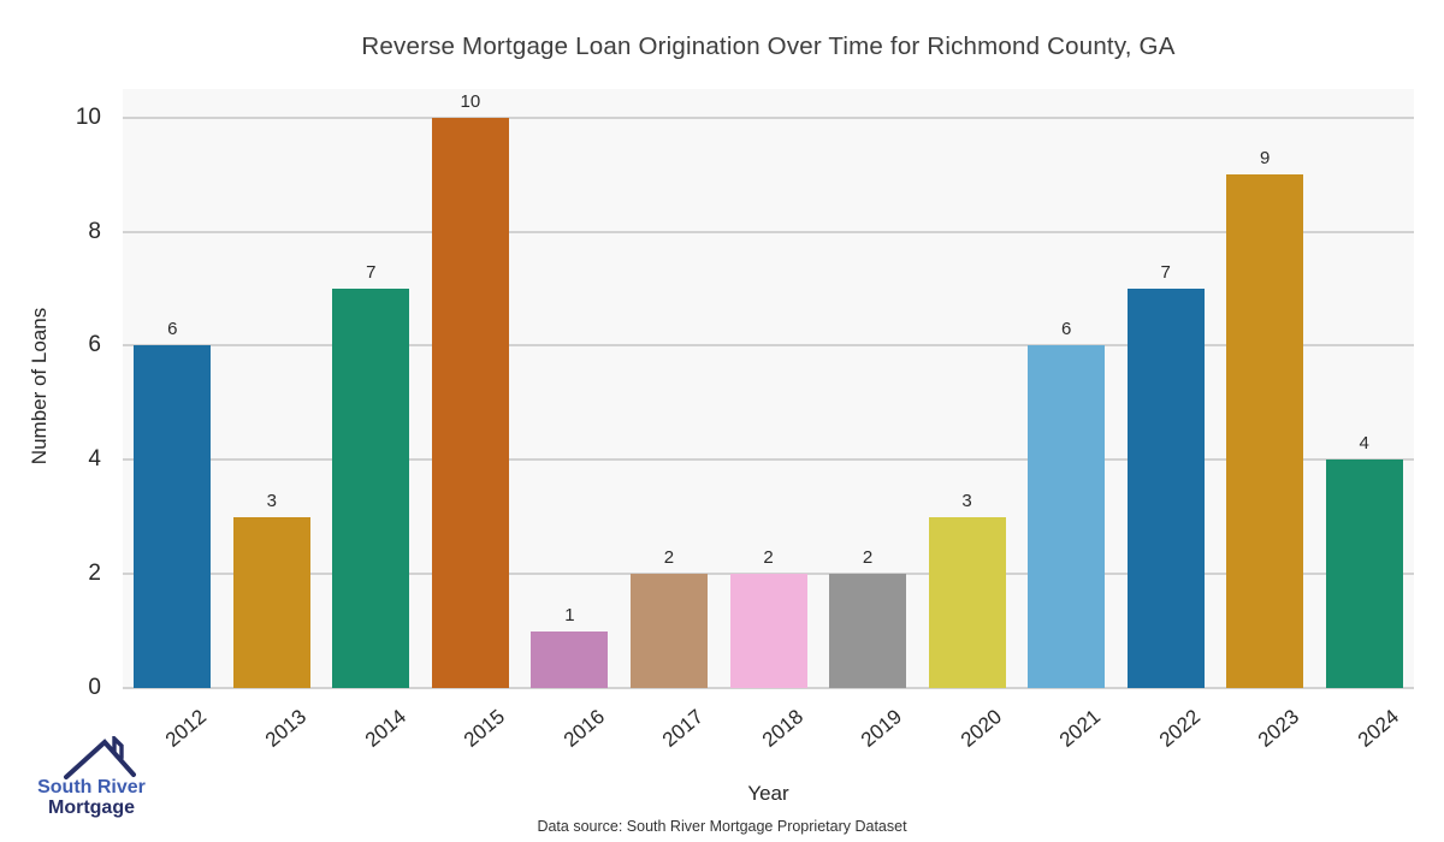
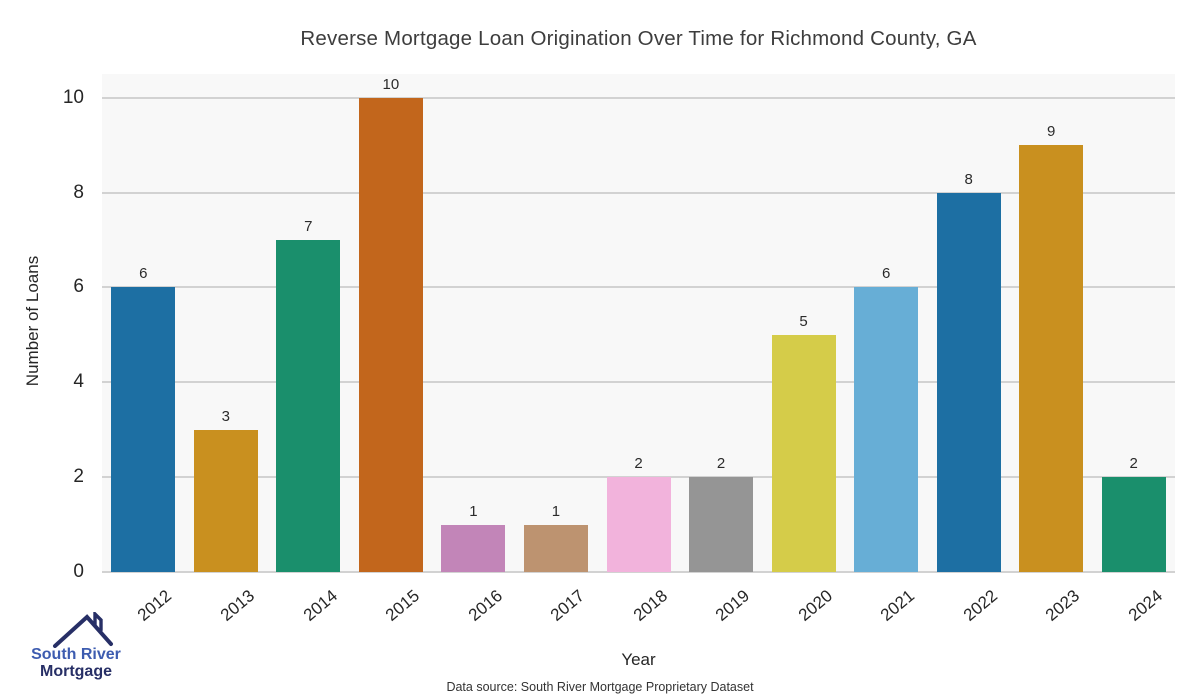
2017: 2 -> 1
2020: 3 -> 5
2022: 7 -> 8
2024: 4 -> 2
